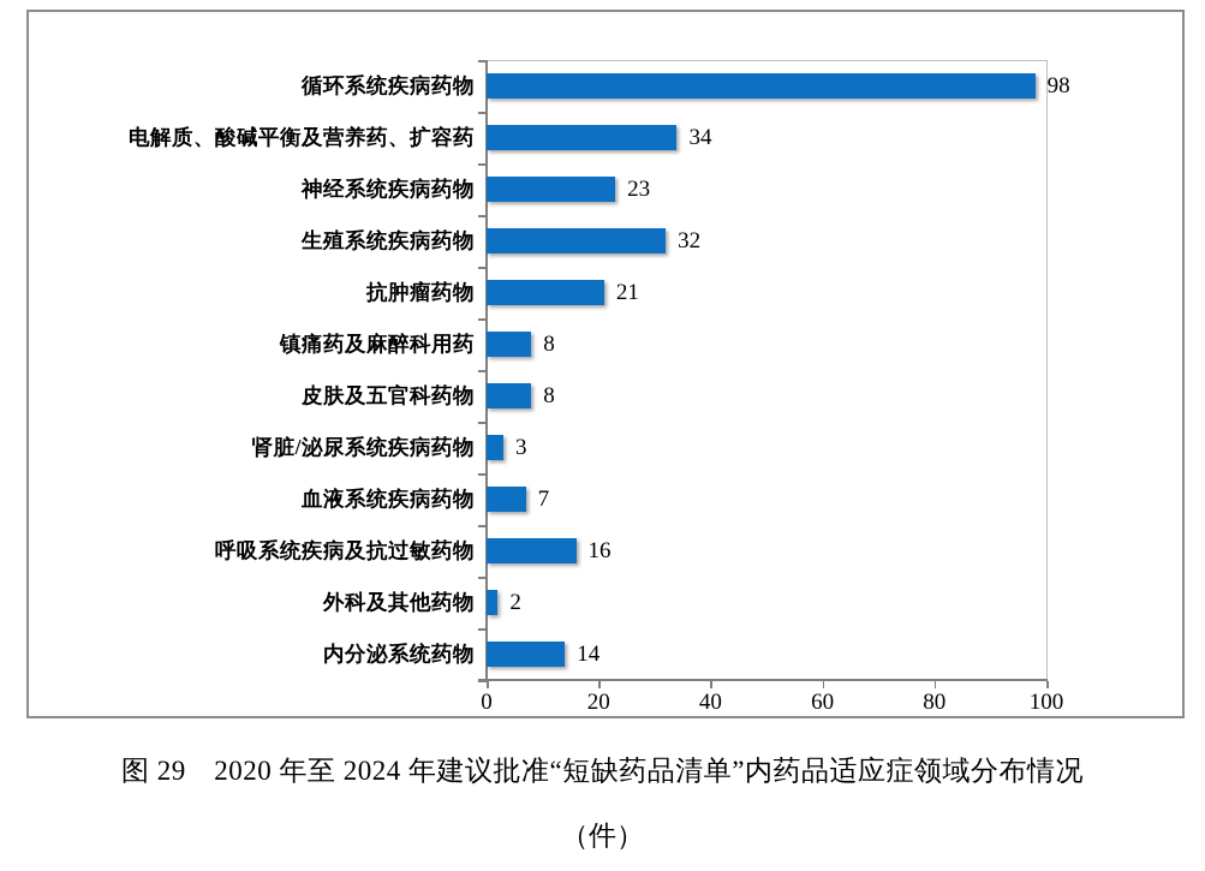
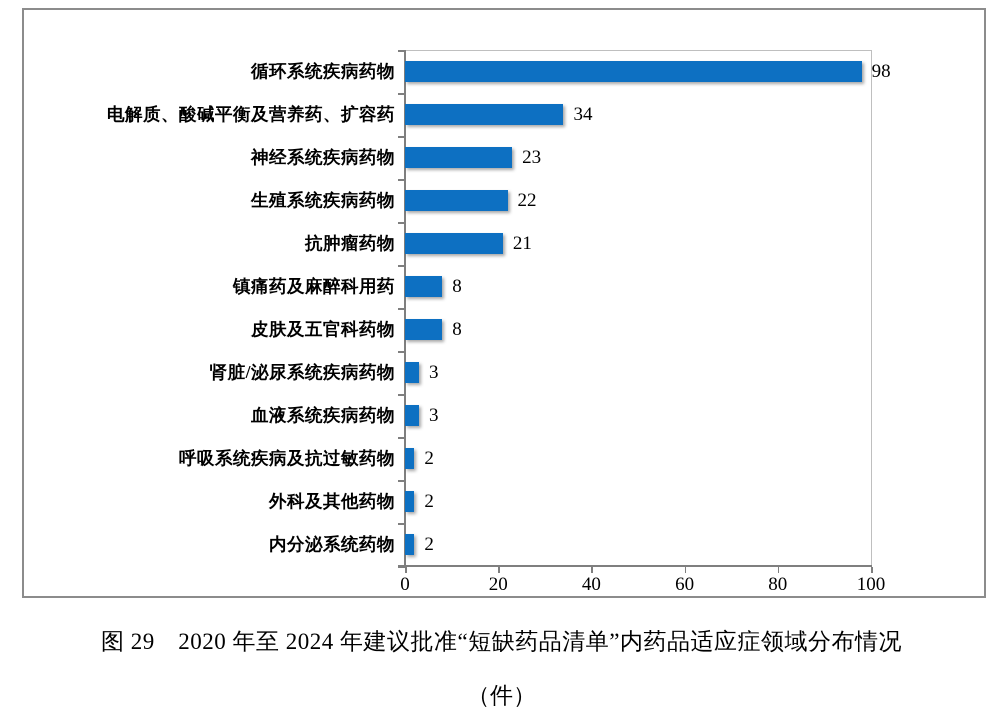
生殖系统疾病药物: 32 -> 22
血液系统疾病药物: 7 -> 3
呼吸系统疾病及抗过敏药物: 16 -> 2
内分泌系统药物: 14 -> 2
